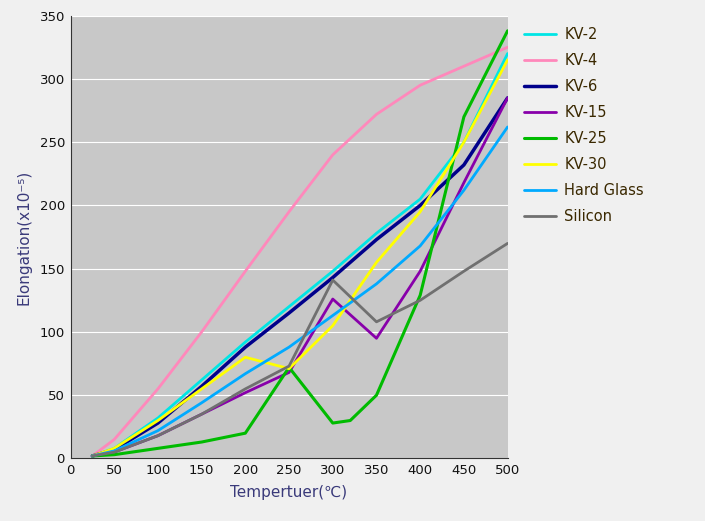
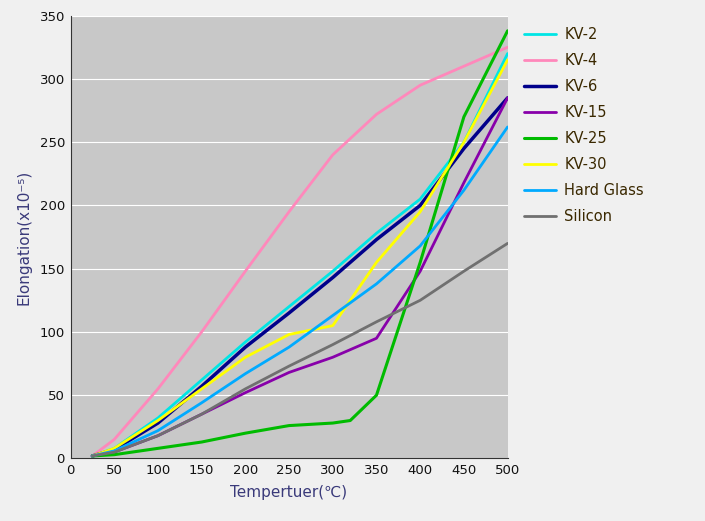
KV-25/250: 72 -> 26
KV-30/250: 71 -> 98
KV-15/300: 126 -> 80
Silicon/300: 141 -> 90
KV-25/400: 129 -> 155
KV-6/450: 232 -> 245
